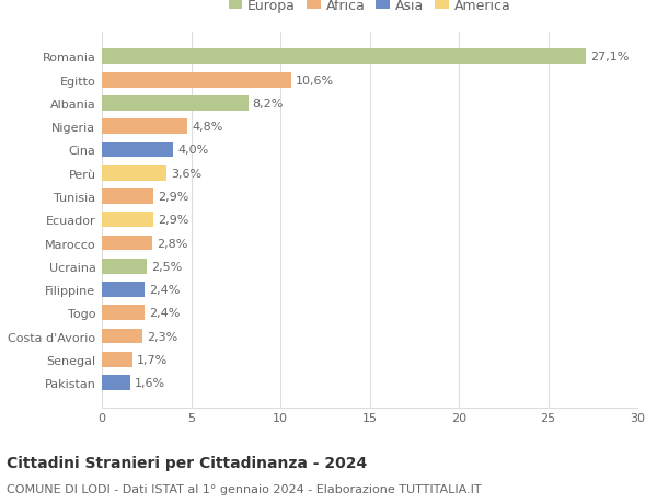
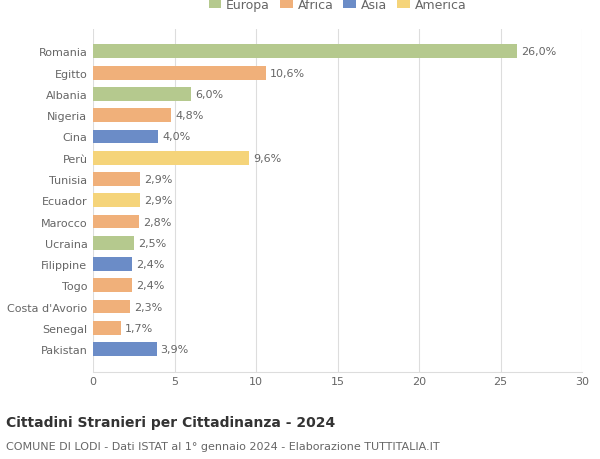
Romania: 27,1% -> 26,0%
Albania: 8,2% -> 6,0%
Perù: 3,6% -> 9,6%
Pakistan: 1,6% -> 3,9%
